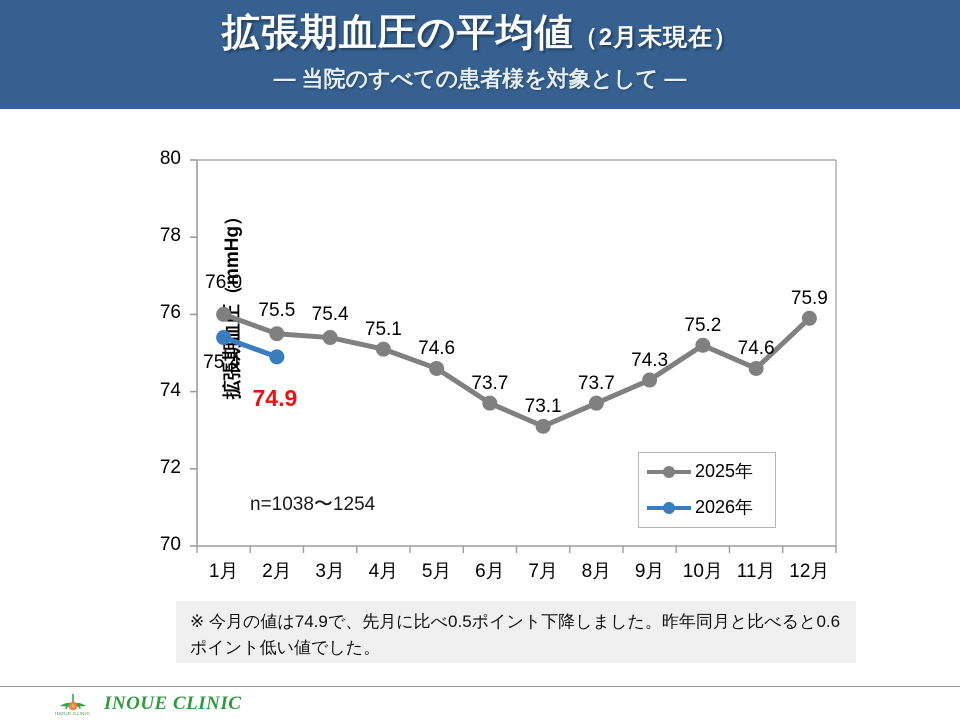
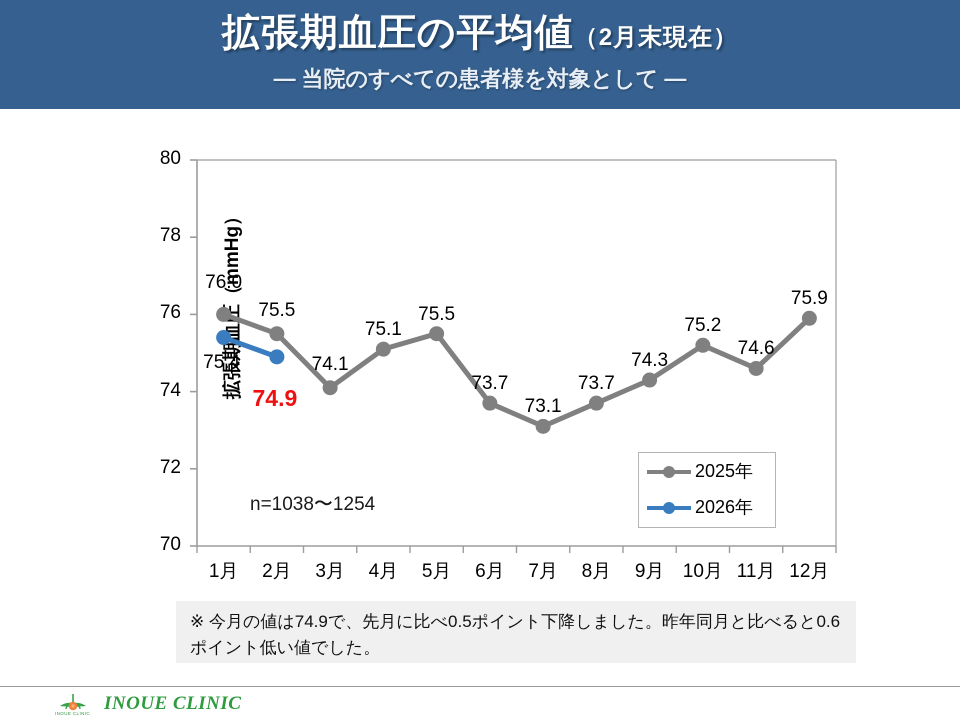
2025年/3月: 75.4 -> 74.1
2025年/5月: 74.6 -> 75.5
